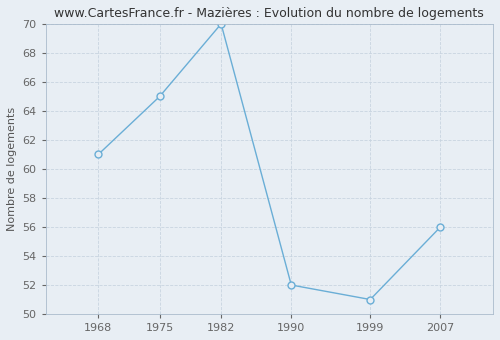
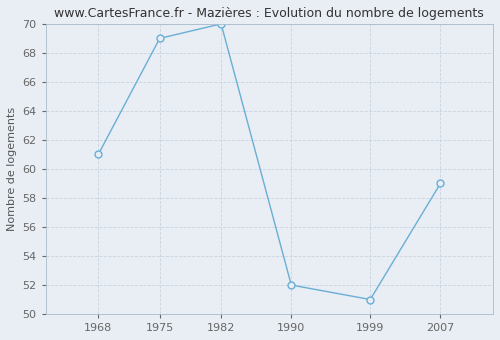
1975: 65 -> 69
2007: 56 -> 59
